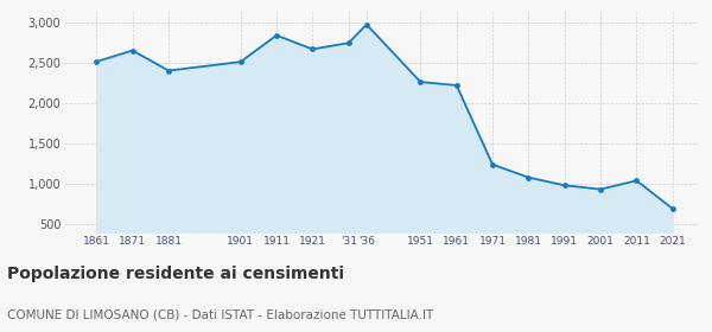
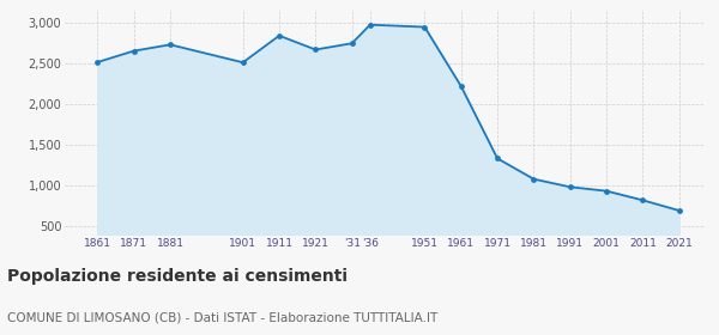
1881: 2,400 -> 2,730
1951: 2,260 -> 2,940
1971: 1,240 -> 1,330
2011: 1,040 -> 820
